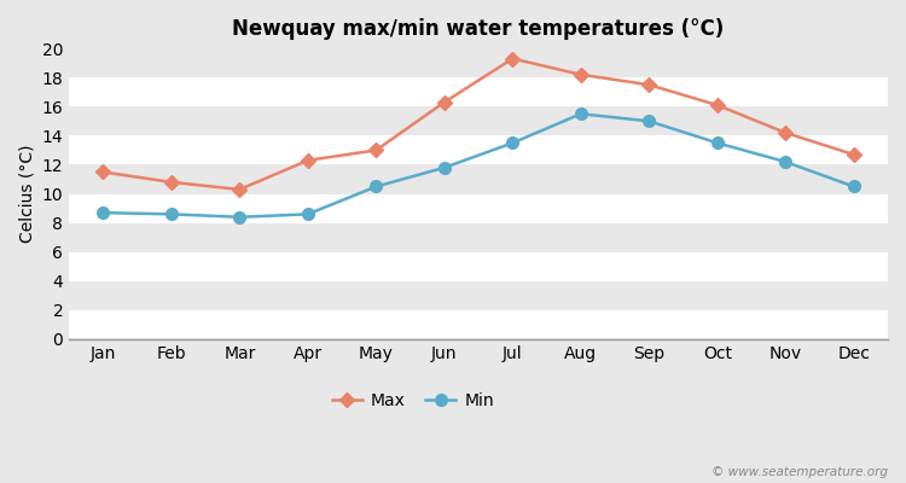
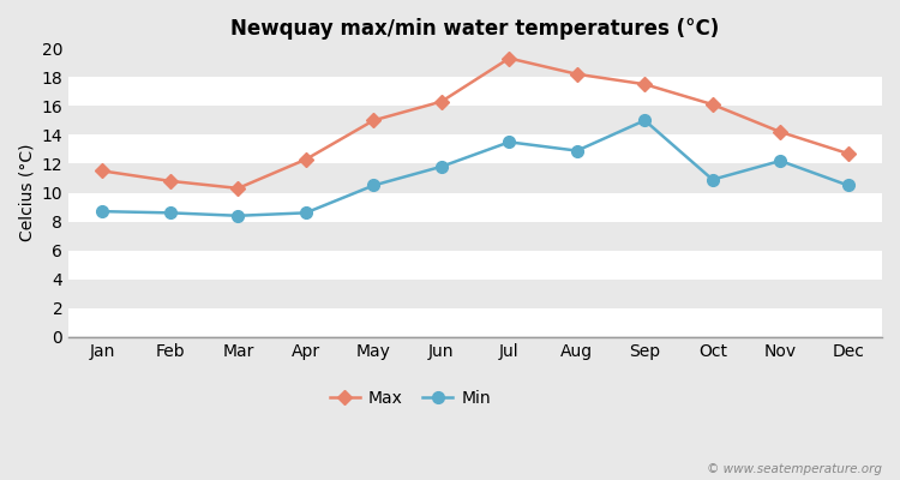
Max/May: 13.0 -> 15.0
Min/Aug: 15.5 -> 12.9
Min/Oct: 13.5 -> 10.9
